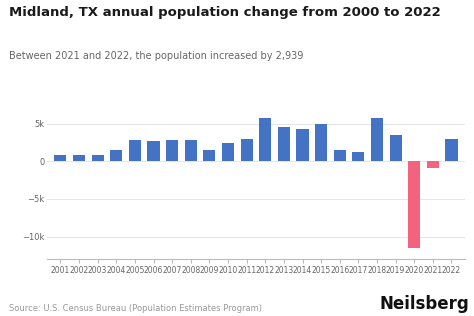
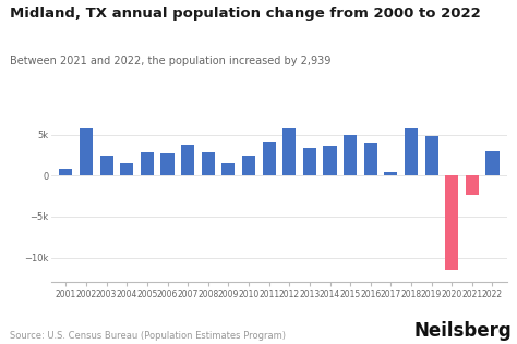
2002: 0.9k -> 5.8k
2003: 0.9k -> 2.4k
2007: 2.8k -> 3.8k
2011: 3.0k -> 4.2k
2013: 4.5k -> 3.4k
2014: 4.3k -> 3.6k
2016: 1.5k -> 4.0k
2017: 1.2k -> 0.4k
2019: 3.5k -> 4.8k
2021: -0.9k -> -2.4k
